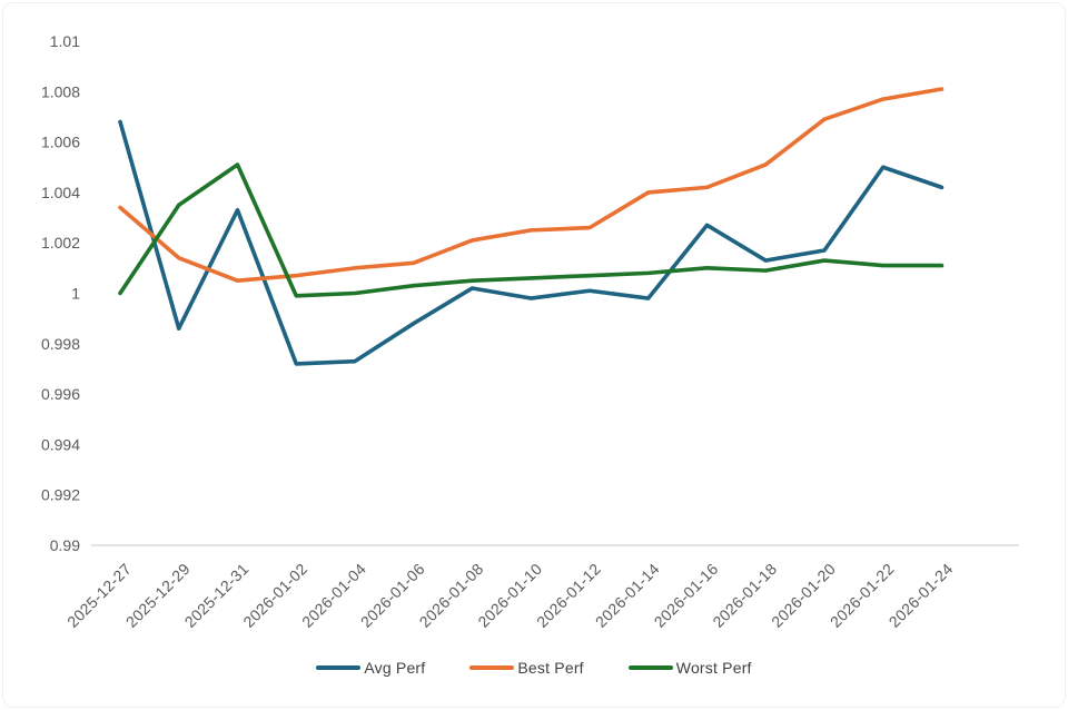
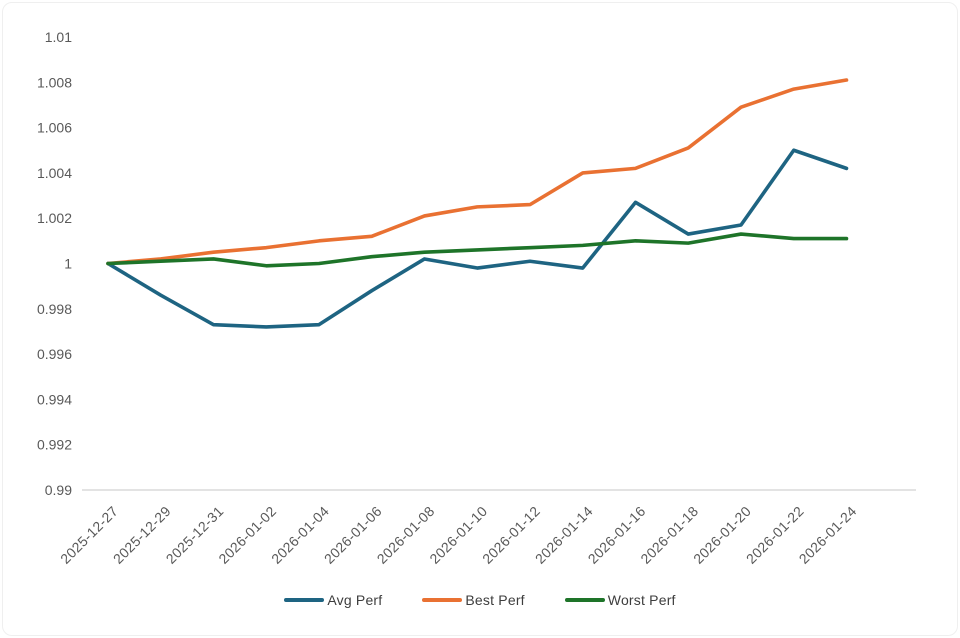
Avg Perf/2025-12-27: 1.0068 -> 1.0000
Best Perf/2025-12-27: 1.0034 -> 1.0000
Best Perf/2025-12-29: 1.0014 -> 1.0002
Worst Perf/2025-12-29: 1.0035 -> 1.0001
Avg Perf/2025-12-31: 1.0033 -> 0.9973
Worst Perf/2025-12-31: 1.0051 -> 1.0002
